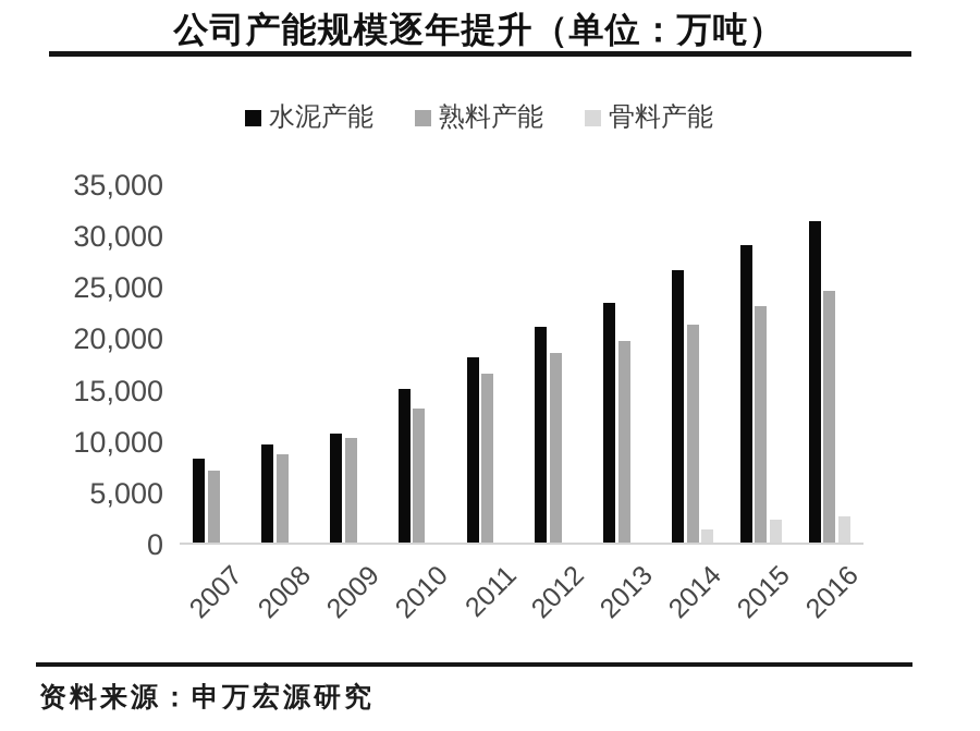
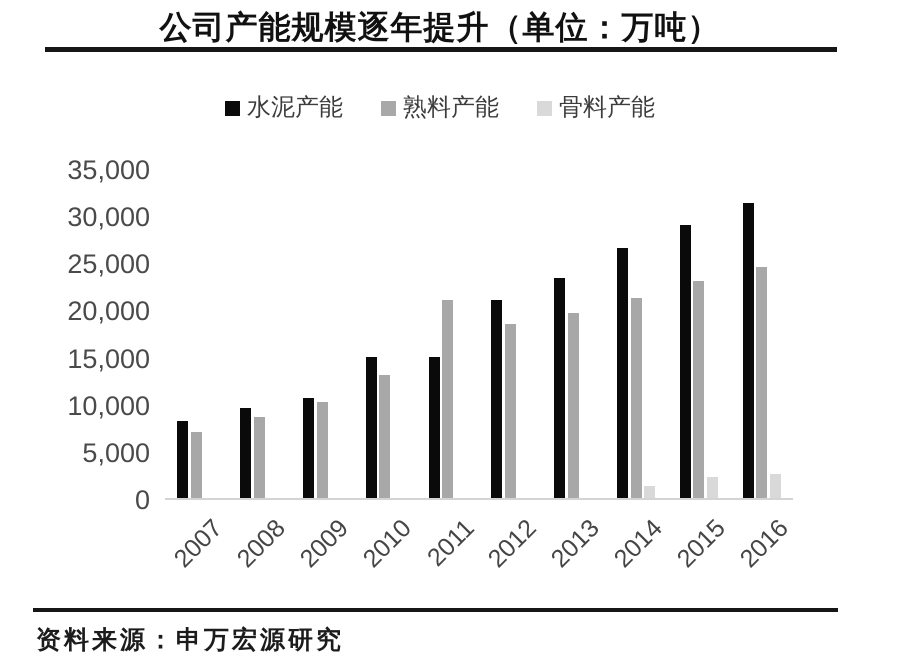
水泥产能/2011: 18000 -> 15000
熟料产能/2011: 16000 -> 21000
